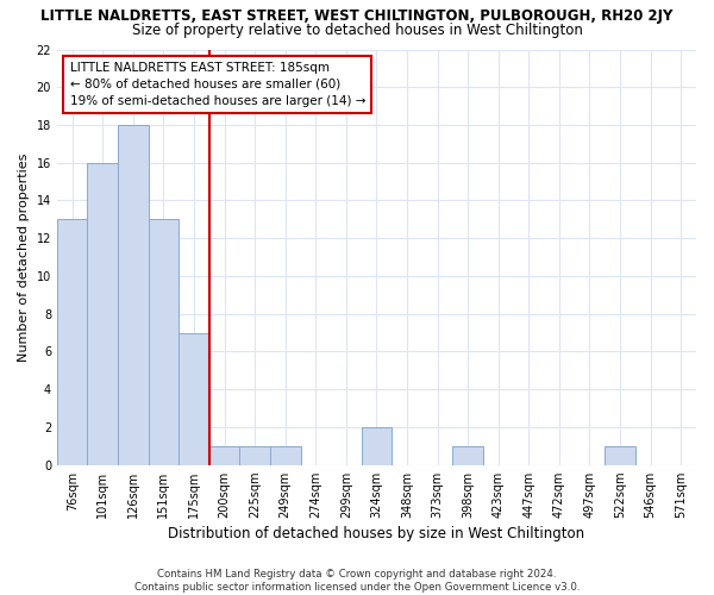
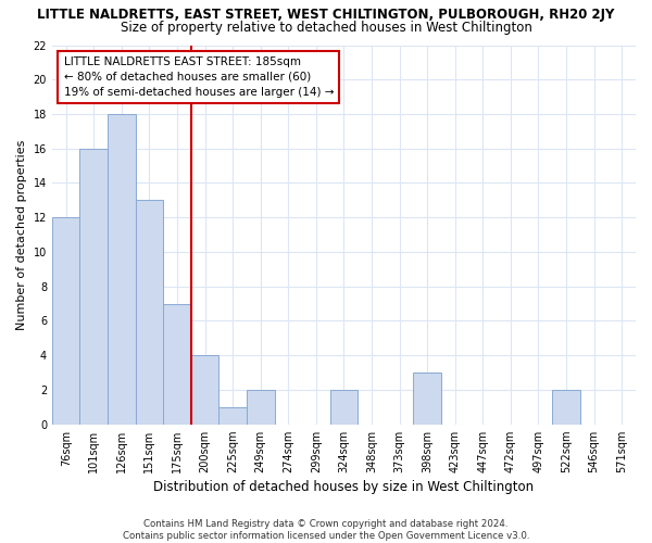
76sqm: 13 -> 12
200sqm: 1 -> 4
249sqm: 1 -> 2
398sqm: 1 -> 3
522sqm: 1 -> 2
